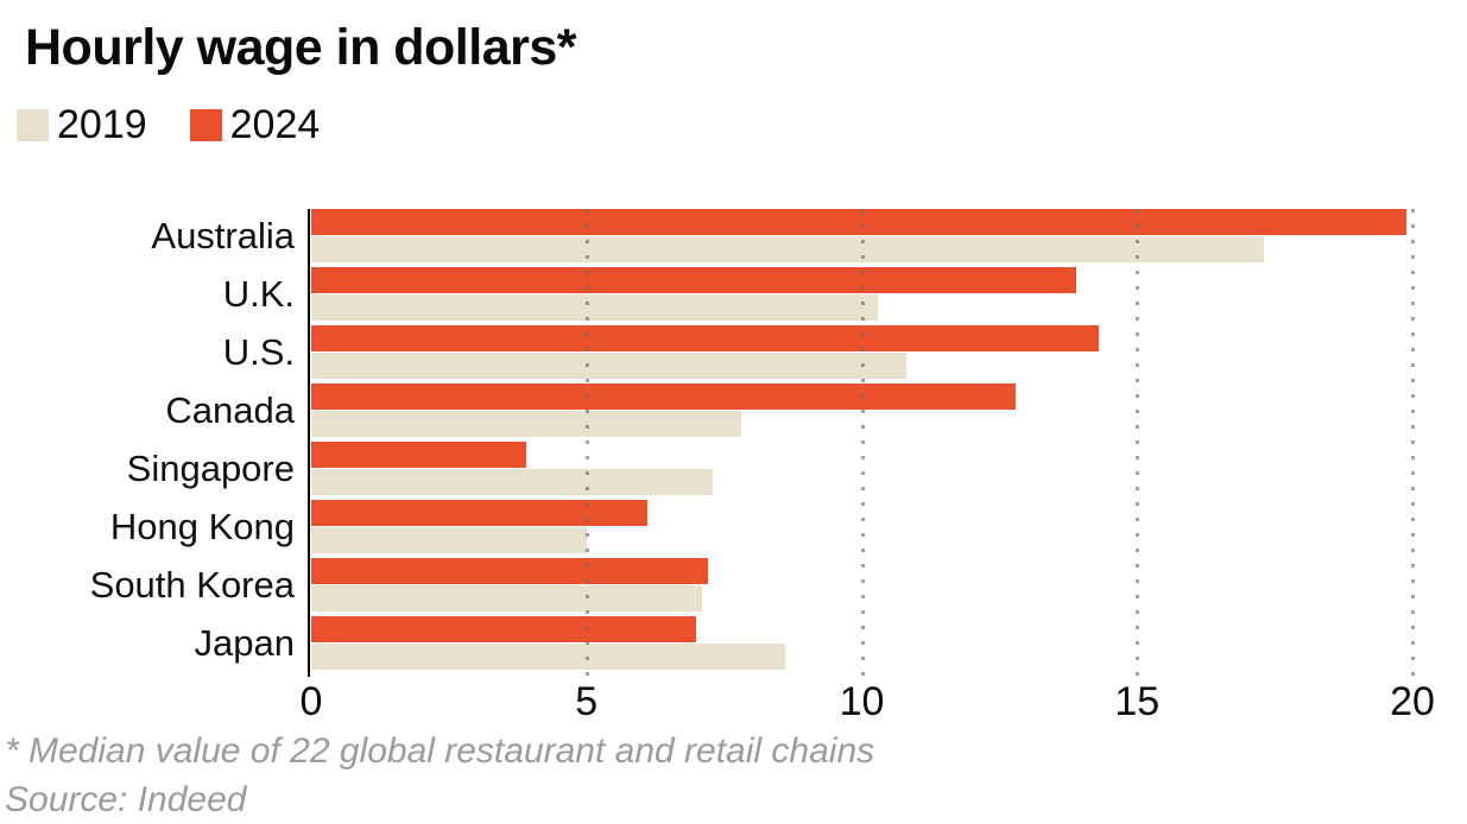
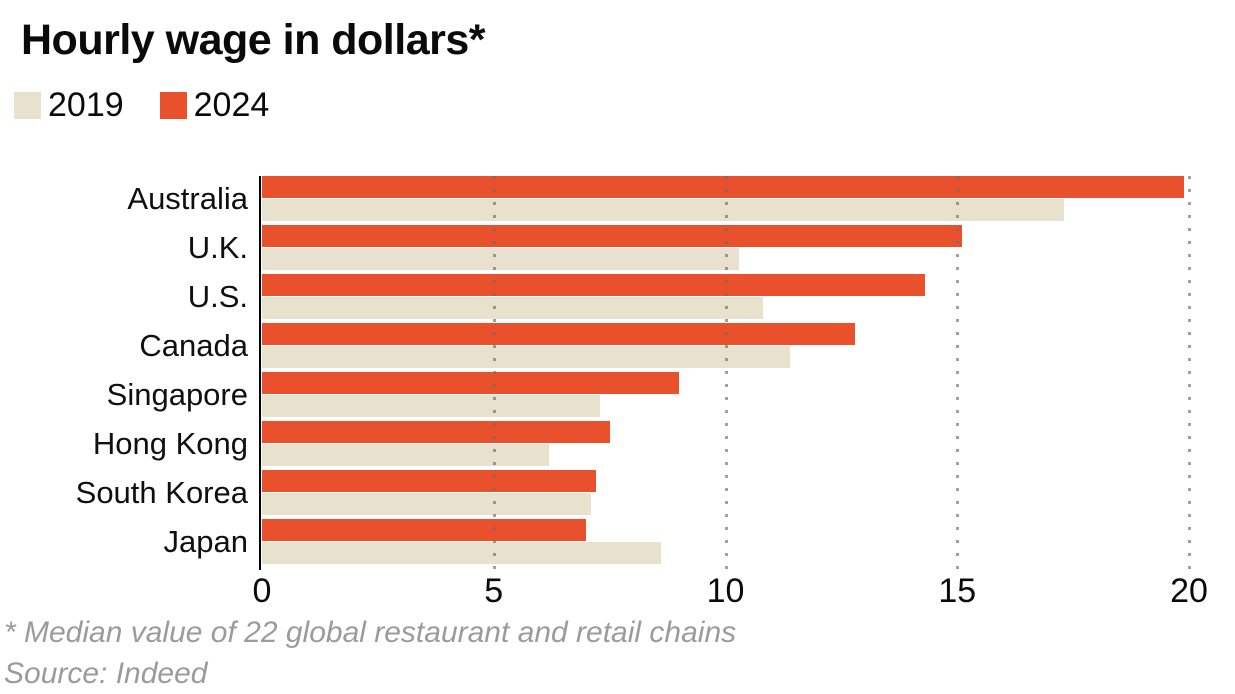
2024/U.K.: 13.9 -> 15.1
2019/Canada: 7.8 -> 11.4
2024/Singapore: 3.9 -> 9.0
2019/Hong Kong: 5.0 -> 6.2
2024/Hong Kong: 6.1 -> 7.5
